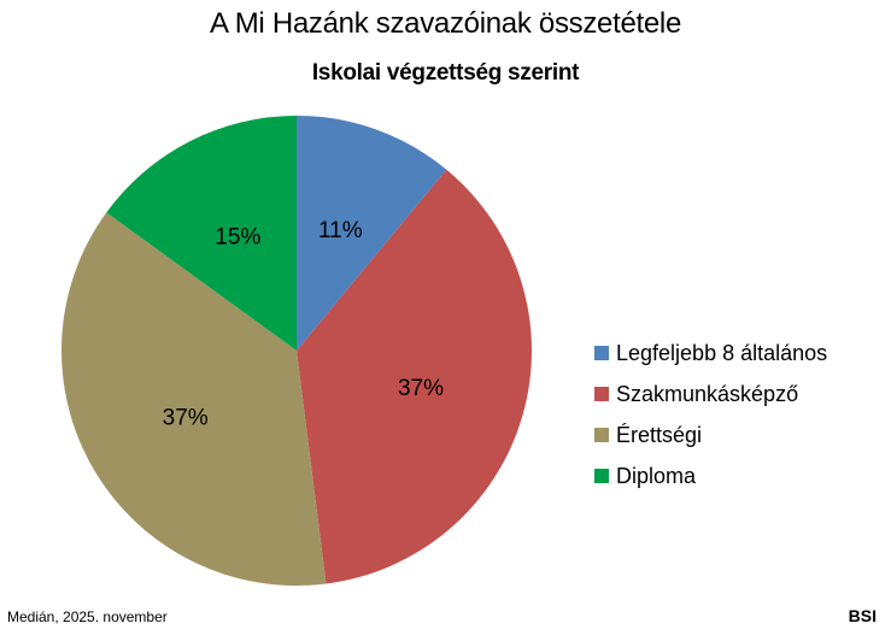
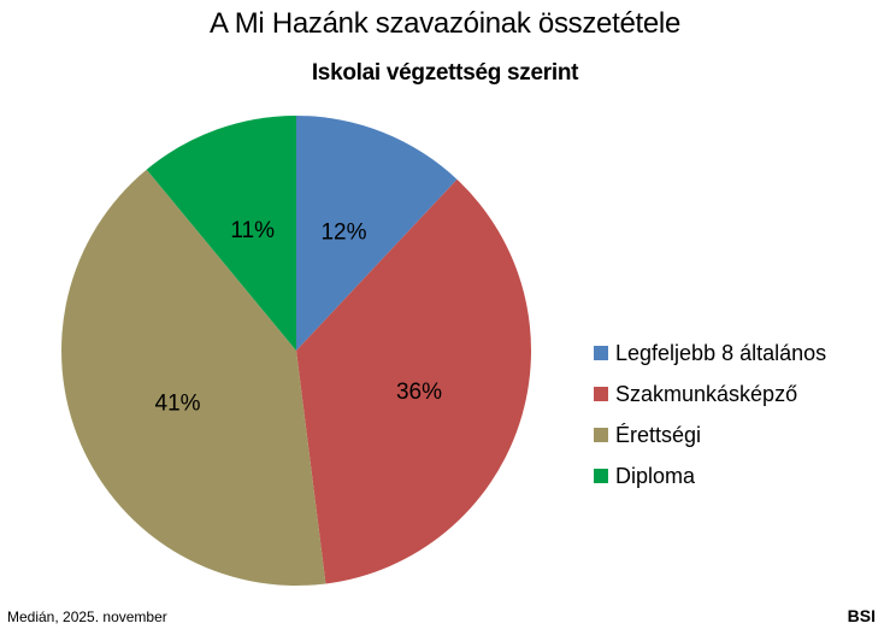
Legfeljebb 8 általános: 11% -> 12%
Szakmunkásképző: 37% -> 36%
Érettségi: 37% -> 41%
Diploma: 15% -> 11%
